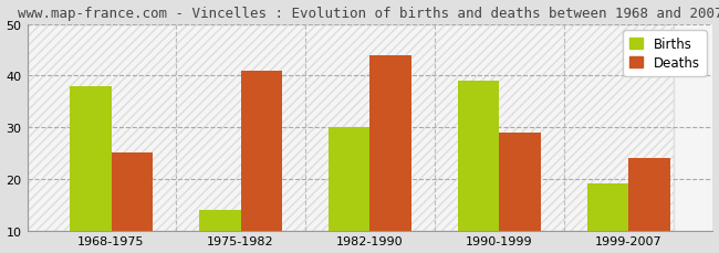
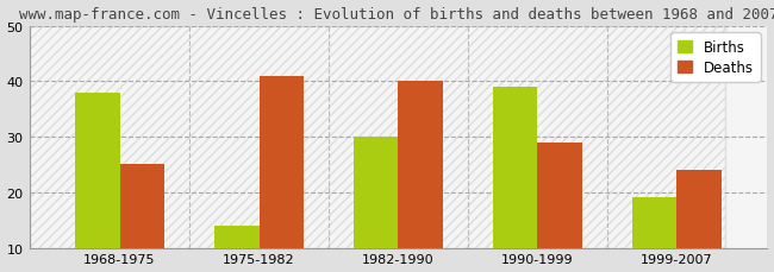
Deaths/1982-1990: 44 -> 40
